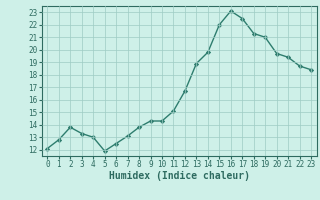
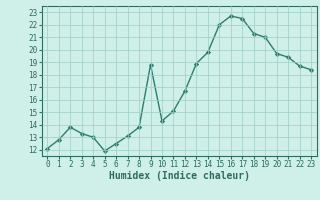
9: 14.3 -> 18.8
16: 23.1 -> 22.7
